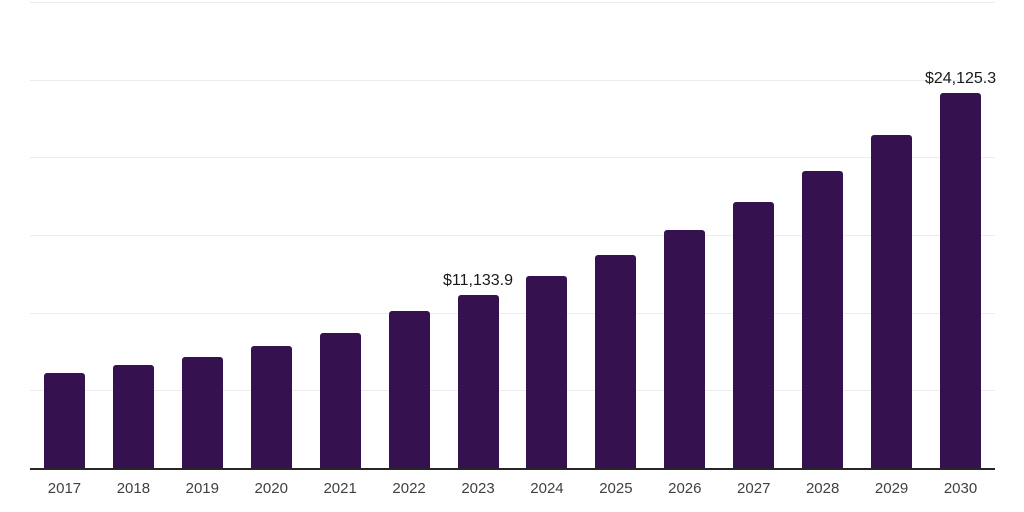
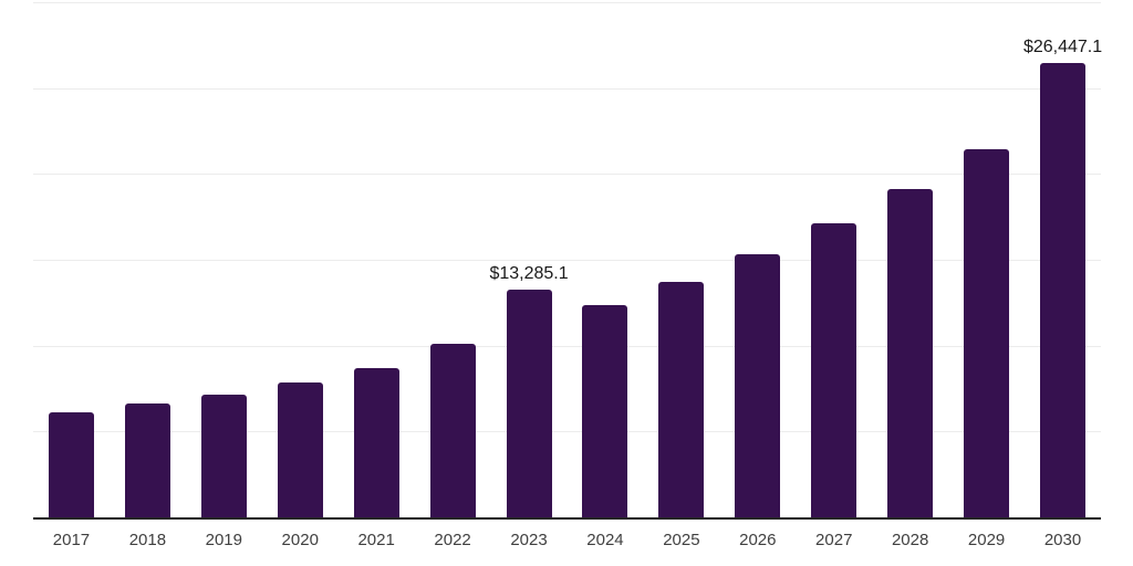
2023: $11,133.9 -> $13,285.1
2030: $24,125.3 -> $26,447.1
